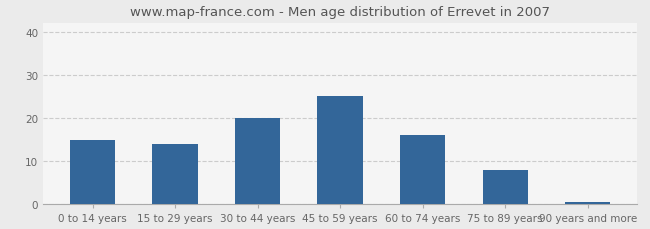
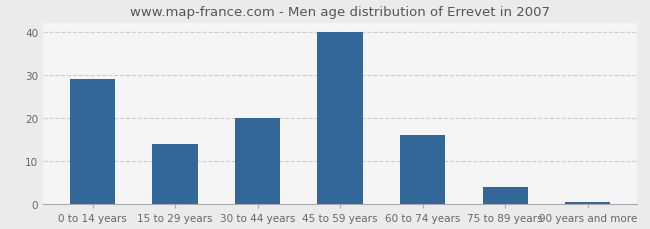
0 to 14 years: 15.0 -> 29.0
45 to 59 years: 25.0 -> 40.0
75 to 89 years: 8.0 -> 4.0
